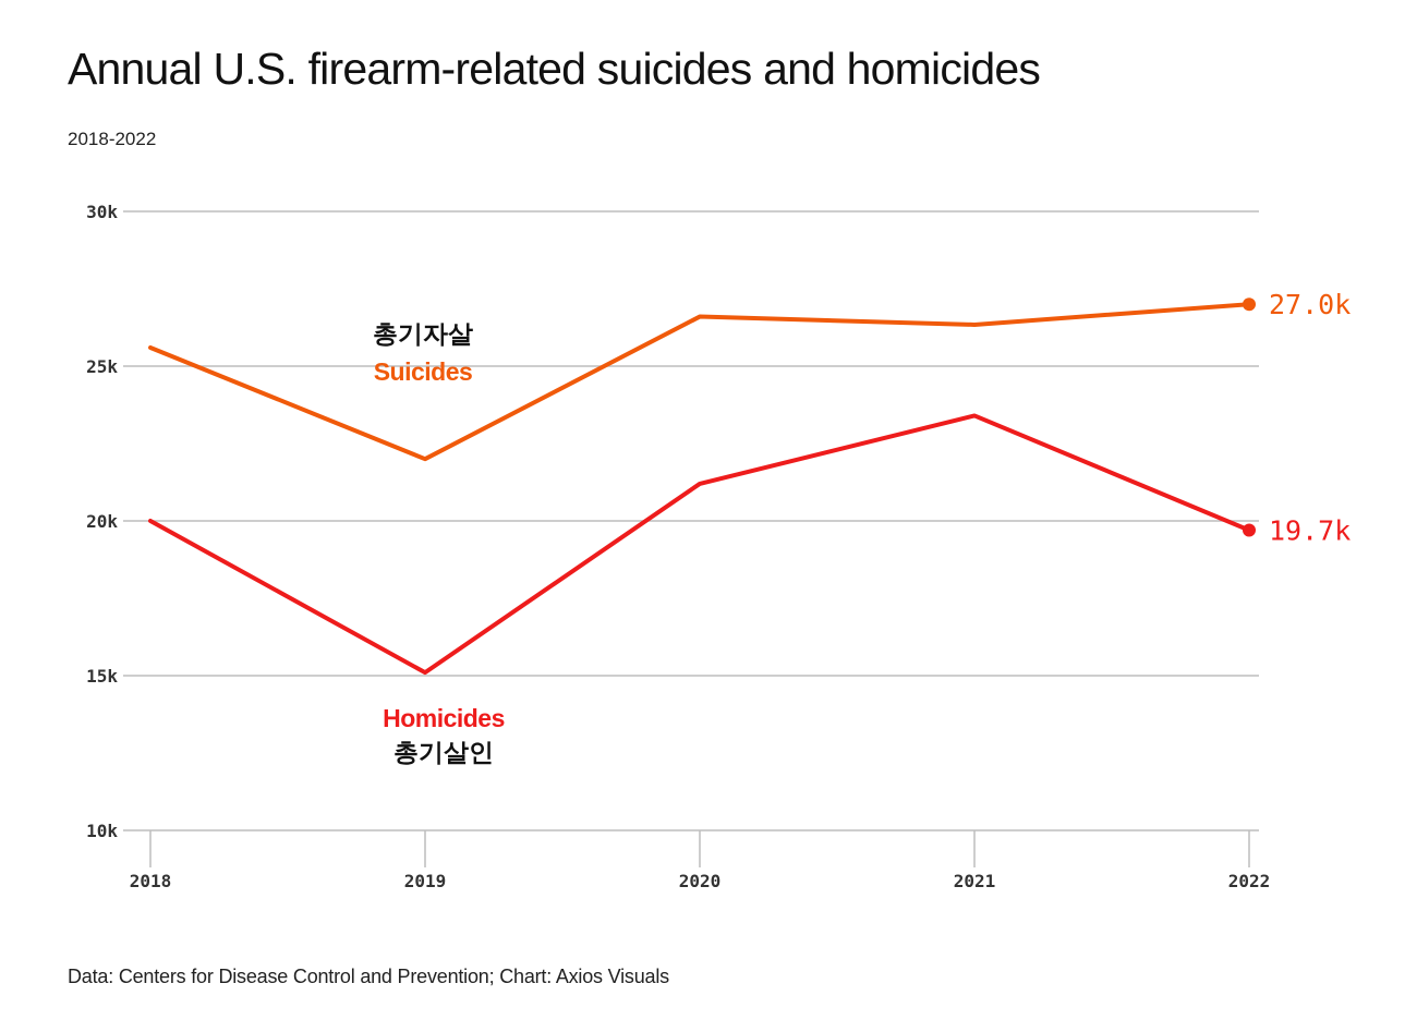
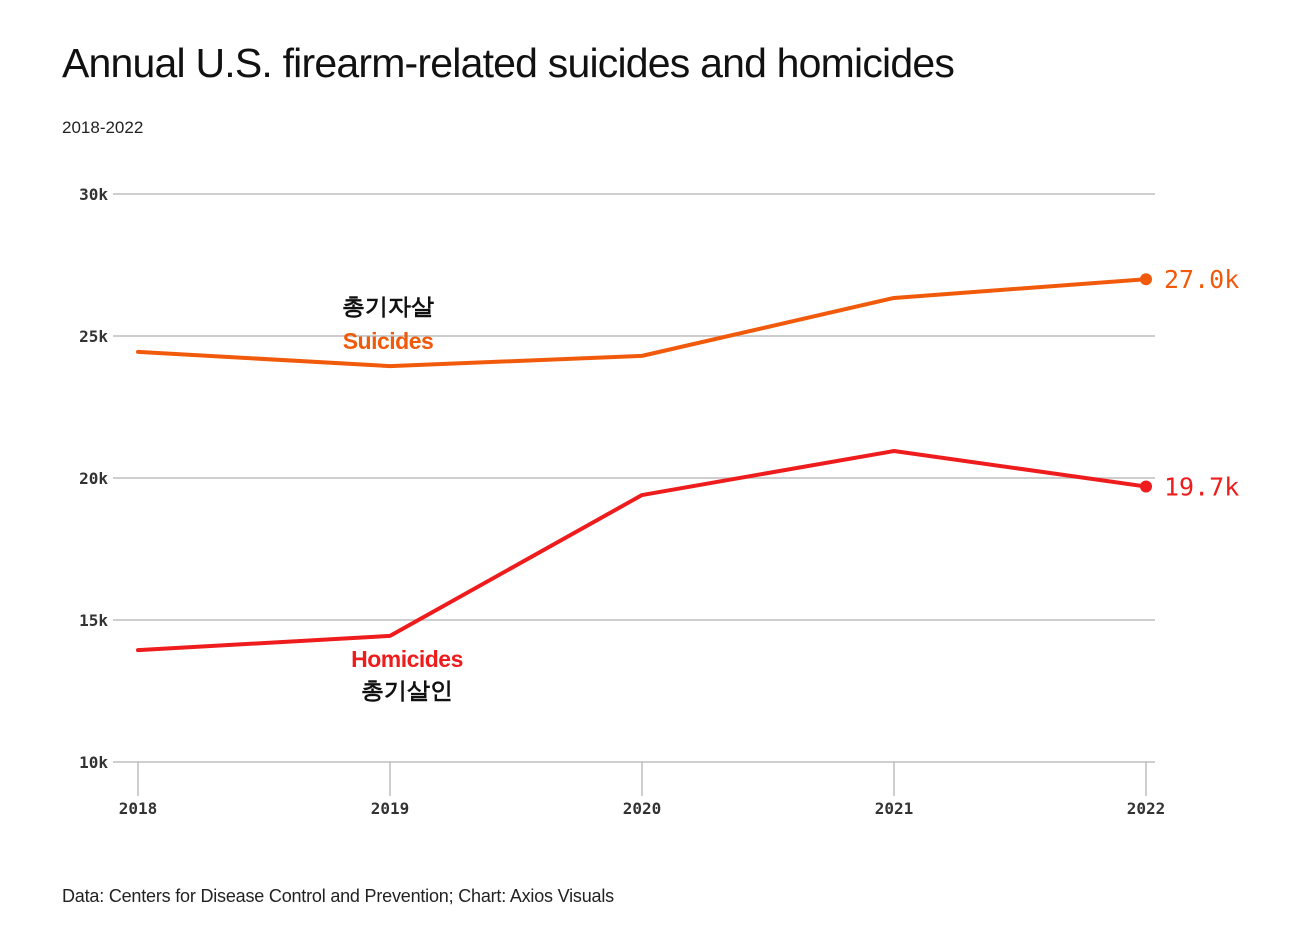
Suicides/2018: 25.6k -> 24.4k
Homicides/2018: 20.0k -> 13.9k
Suicides/2019: 22.0k -> 23.9k
Homicides/2019: 15.1k -> 14.4k
Suicides/2020: 26.6k -> 24.3k
Homicides/2020: 21.2k -> 19.4k
Homicides/2021: 23.4k -> 21.0k
